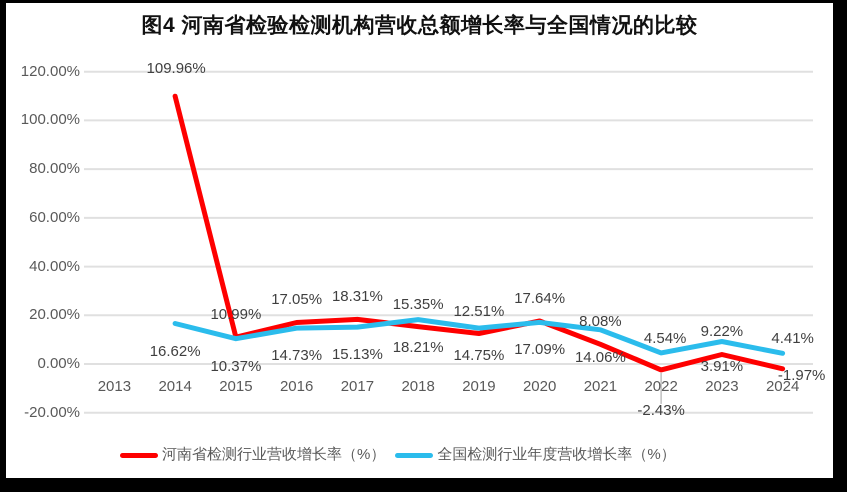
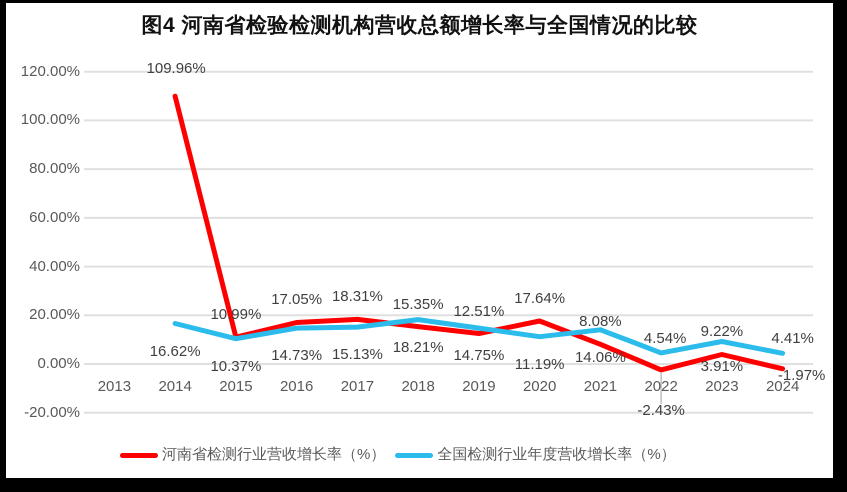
全国检测行业年度营收增长率（%）/2020: 17.09% -> 11.19%
